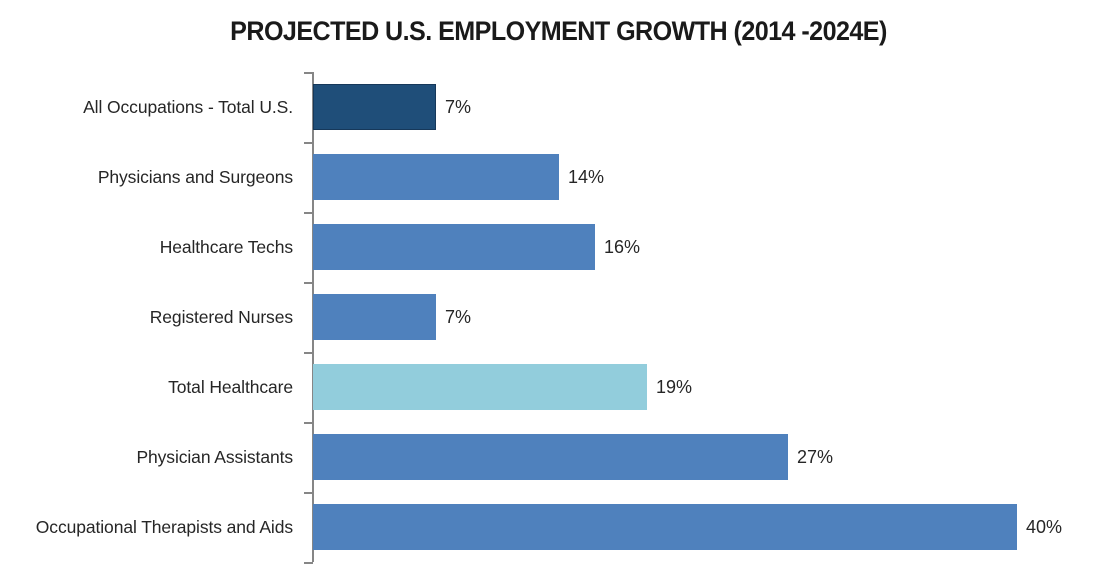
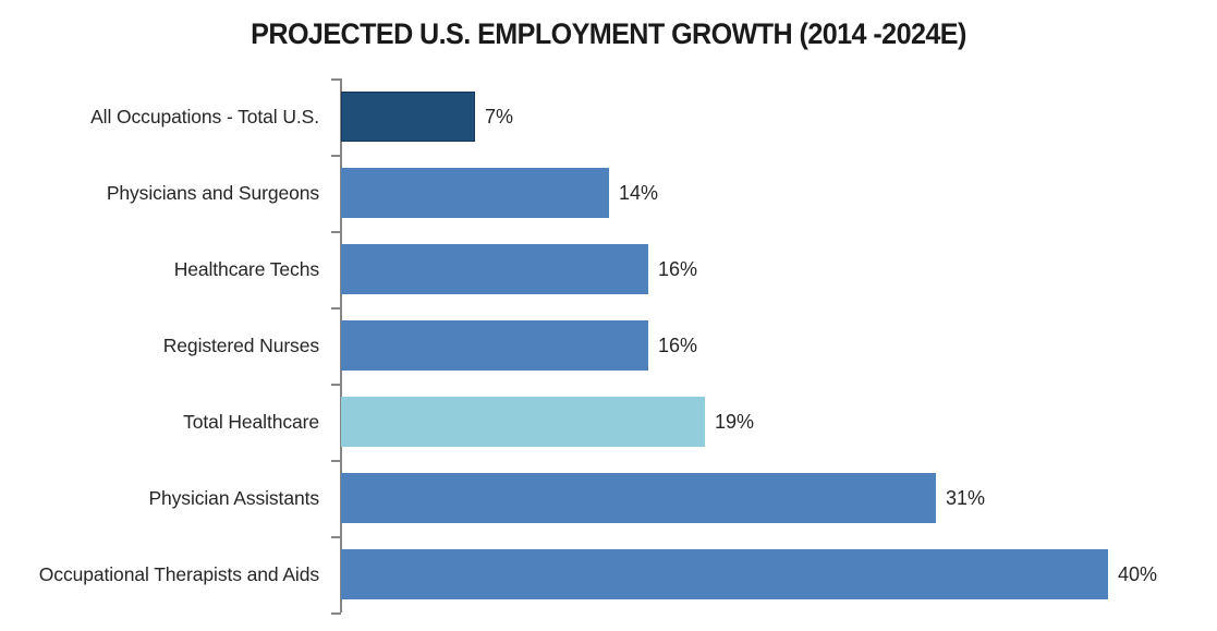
Registered Nurses: 7% -> 16%
Physician Assistants: 27% -> 31%
